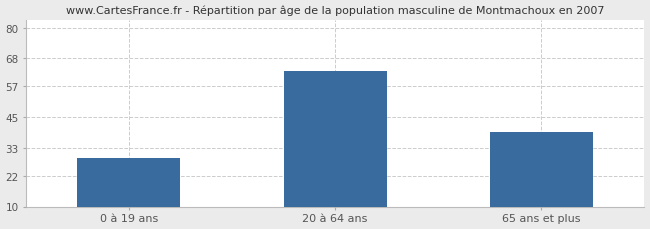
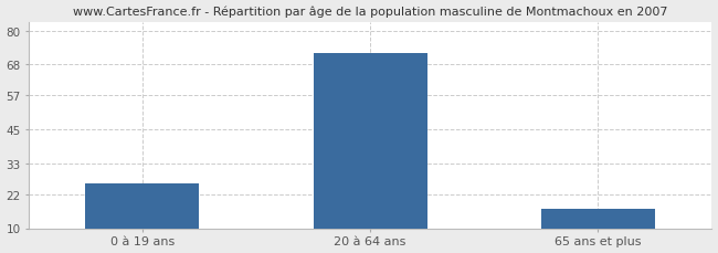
0 à 19 ans: 29 -> 26
20 à 64 ans: 63 -> 72
65 ans et plus: 39 -> 17
